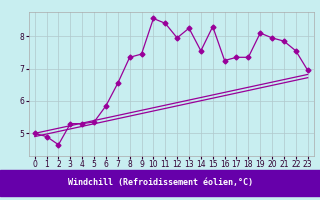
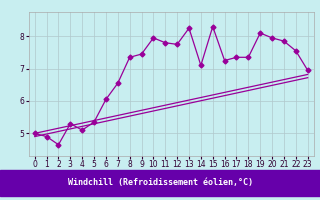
4: 5.30 -> 5.10
6: 5.85 -> 6.05
10: 8.55 -> 7.95
11: 8.40 -> 7.80
12: 7.95 -> 7.75
14: 7.55 -> 7.10
